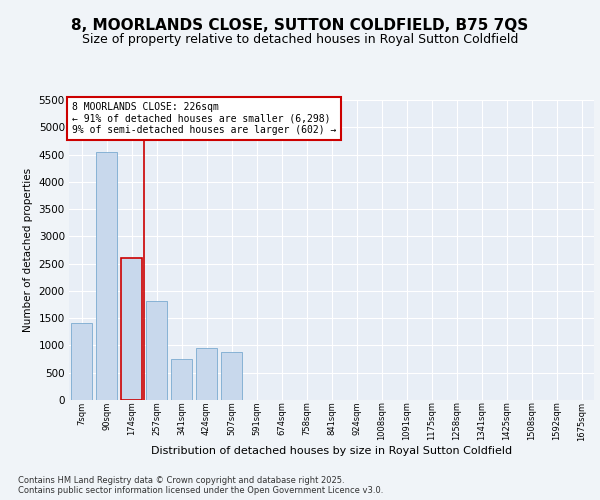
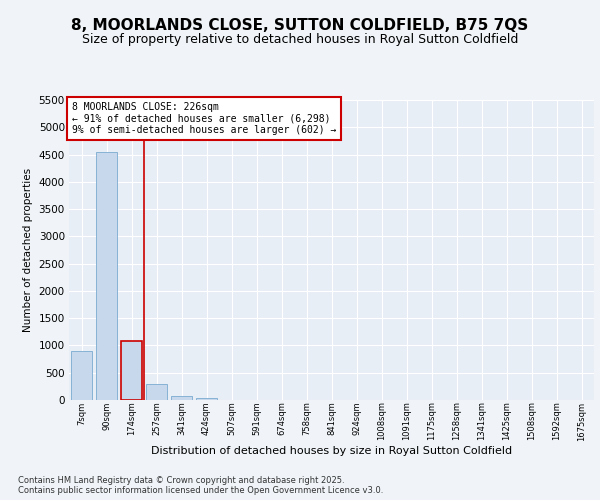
7sqm: 1420 -> 900
174sqm: 2600 -> 1080
257sqm: 1820 -> 290
341sqm: 760 -> 70
424sqm: 960 -> 30
507sqm: 880 -> 0
